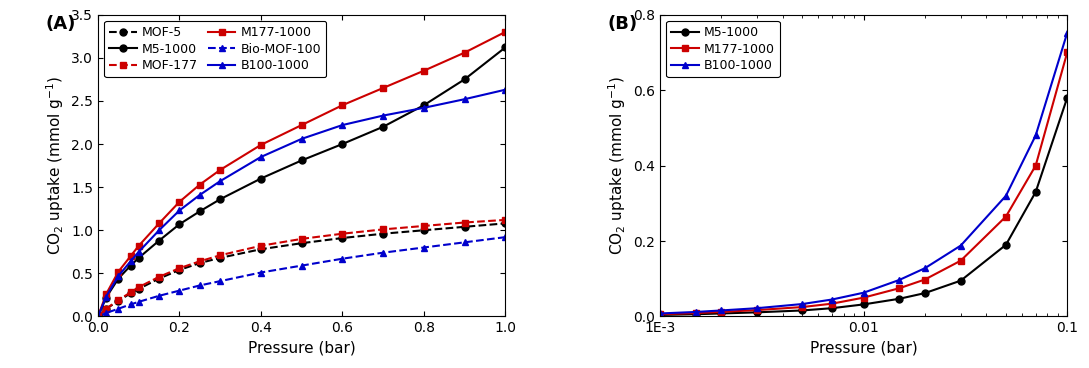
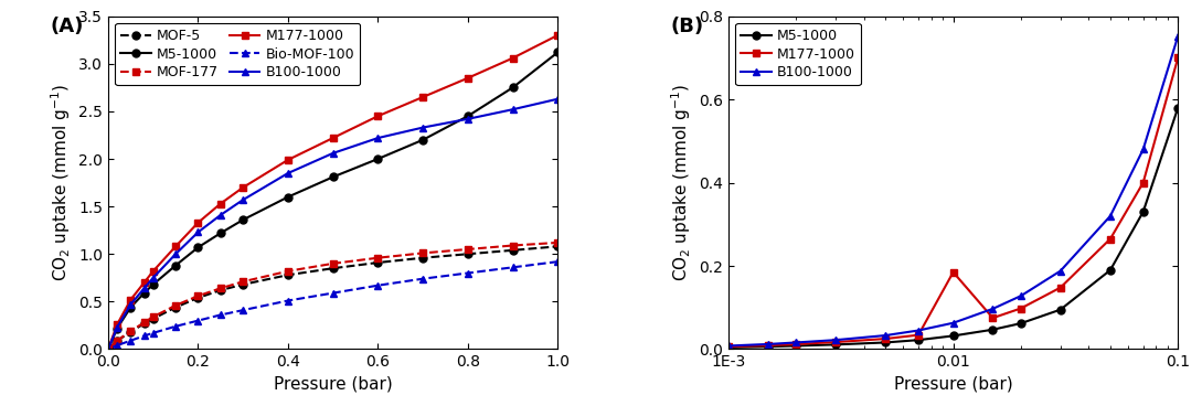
M177-1000/0.01: 0.050 -> 0.185
